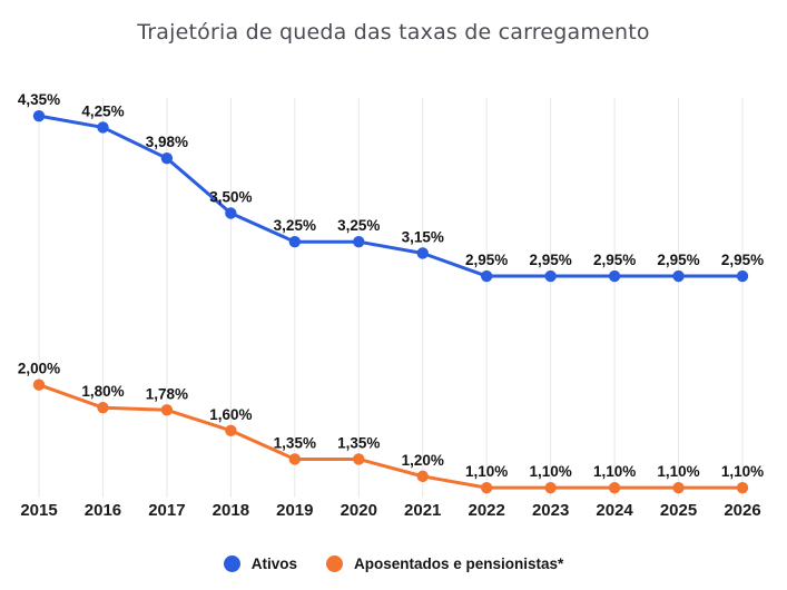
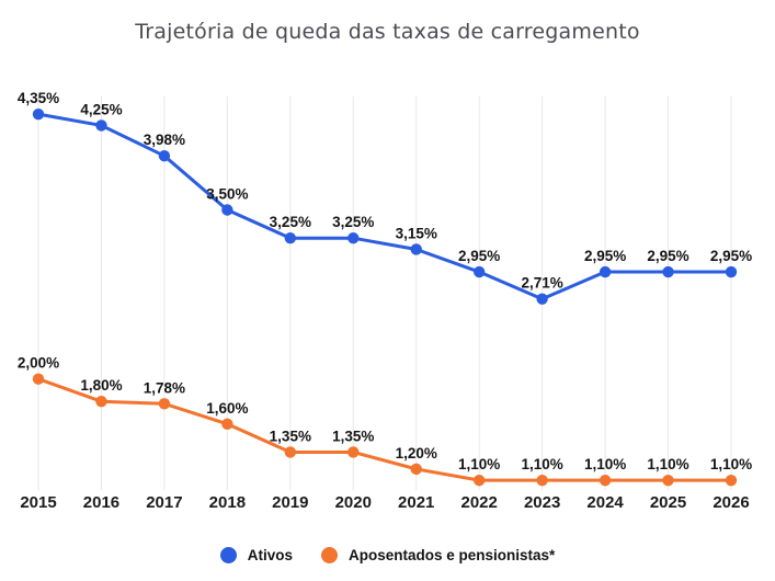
Ativos/2023: 2,95% -> 2,71%
